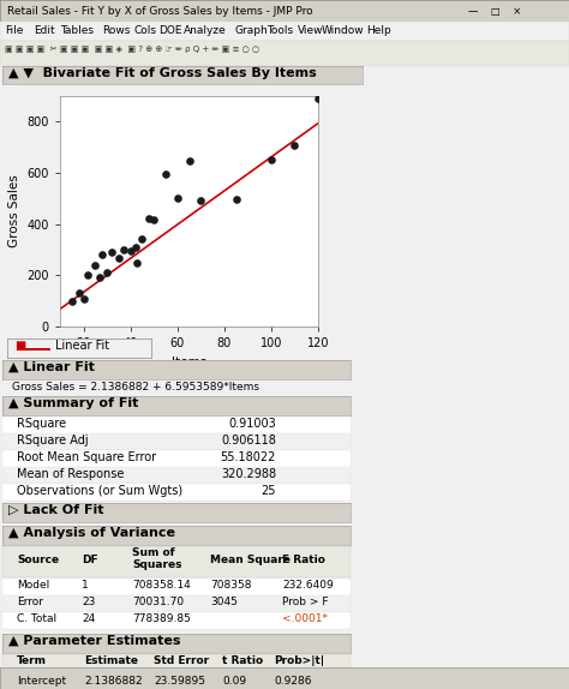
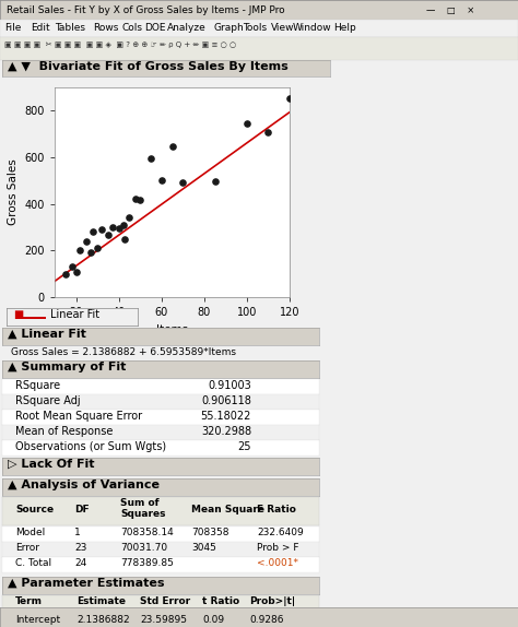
100: 650 -> 745
120: 890 -> 855
